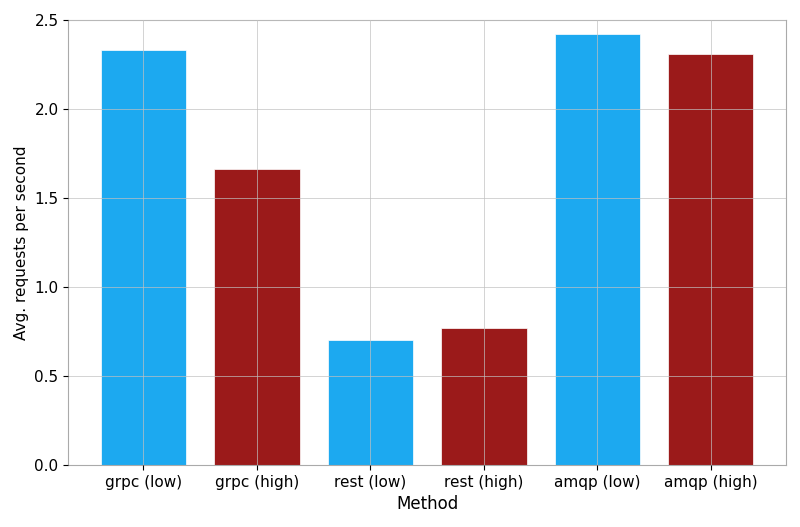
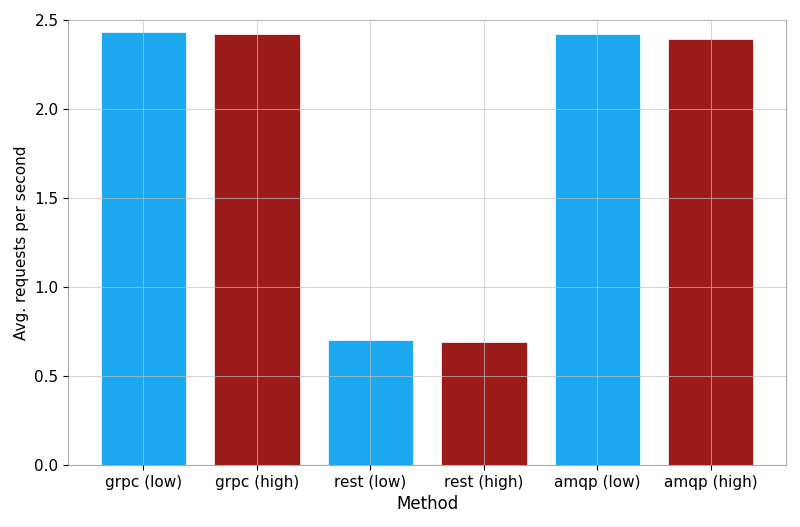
grpc (low): 2.33 -> 2.43
grpc (high): 1.66 -> 2.42
rest (high): 0.77 -> 0.69
amqp (high): 2.31 -> 2.39
